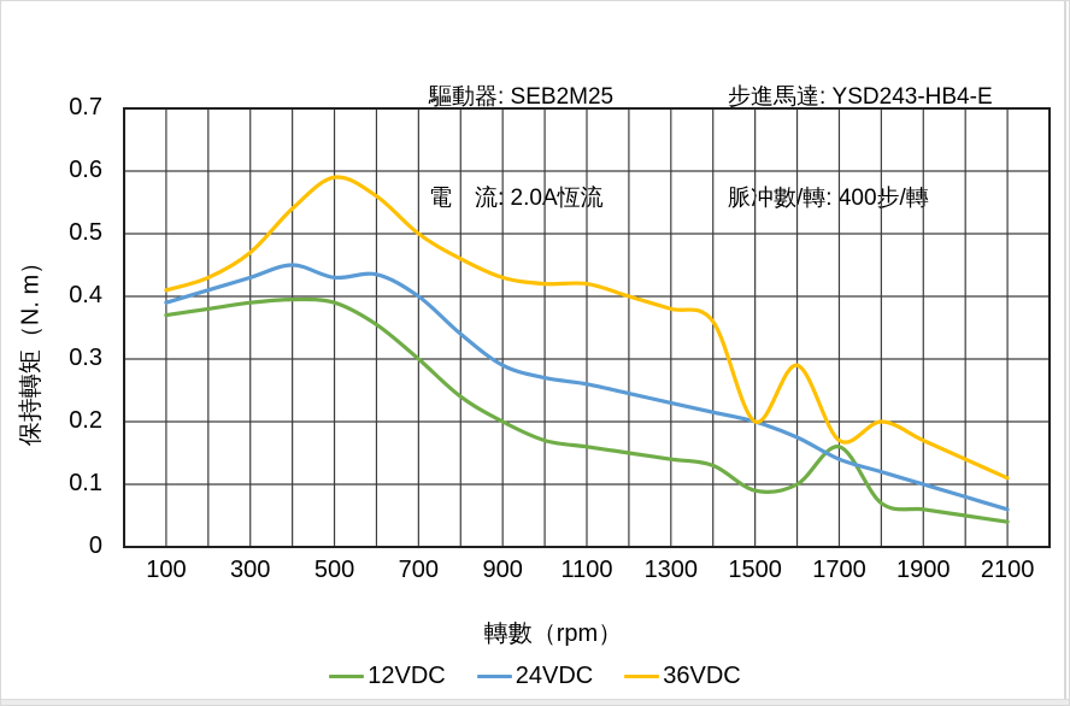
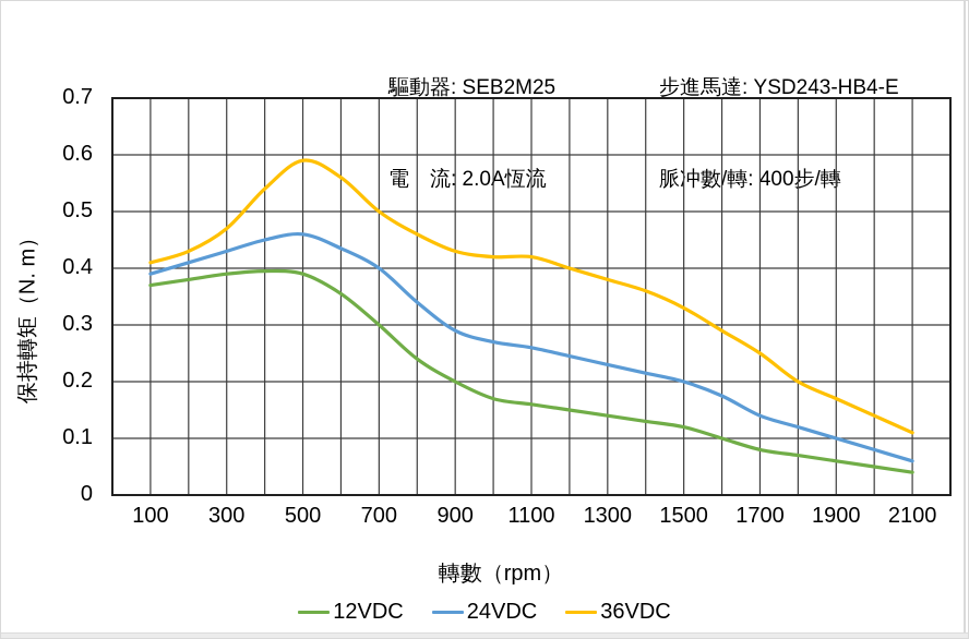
24VDC/500: 0.43 -> 0.46
12VDC/1500: 0.09 -> 0.12
36VDC/1500: 0.20 -> 0.33
12VDC/1700: 0.16 -> 0.08
36VDC/1700: 0.17 -> 0.25
